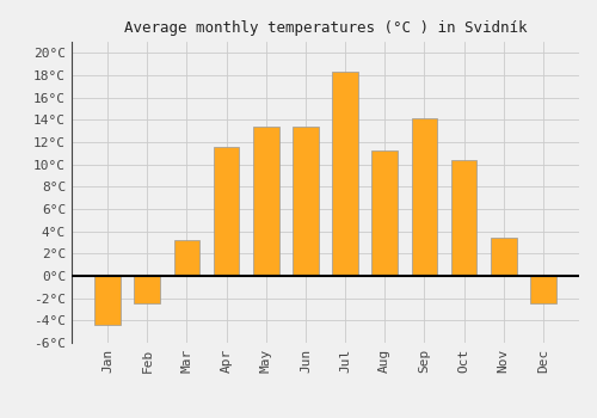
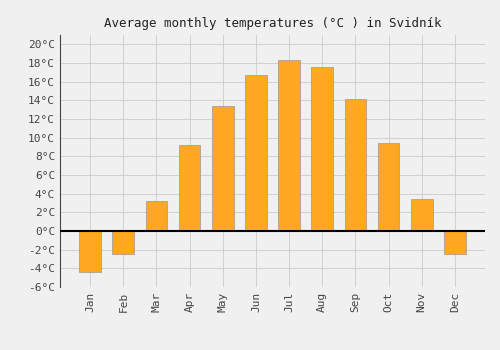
Apr: 11.6°C -> 9.2°C
Jun: 13.4°C -> 16.7°C
Aug: 11.2°C -> 17.6°C
Oct: 10.4°C -> 9.4°C
